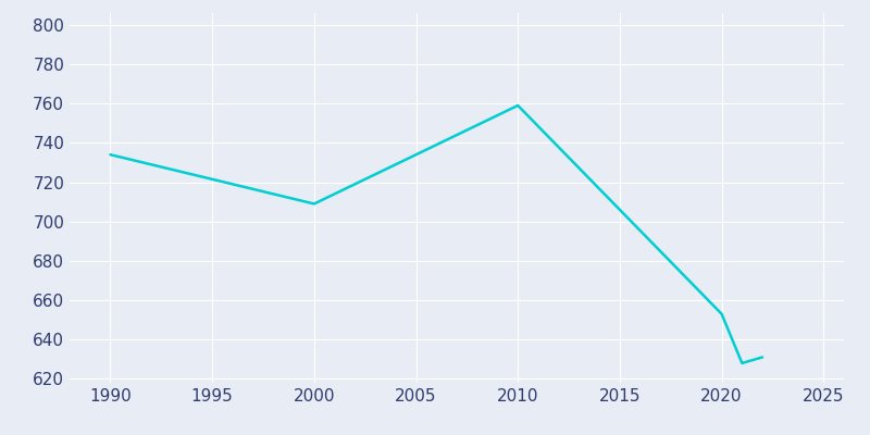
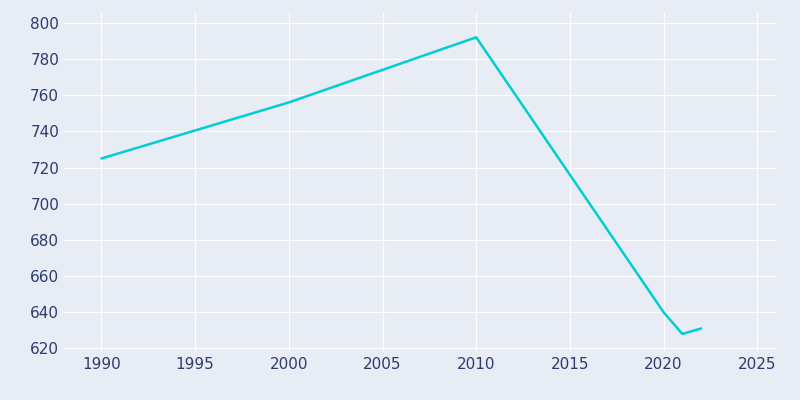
1990: 734 -> 725
2000: 709 -> 756
2010: 759 -> 792
2020: 653 -> 640
